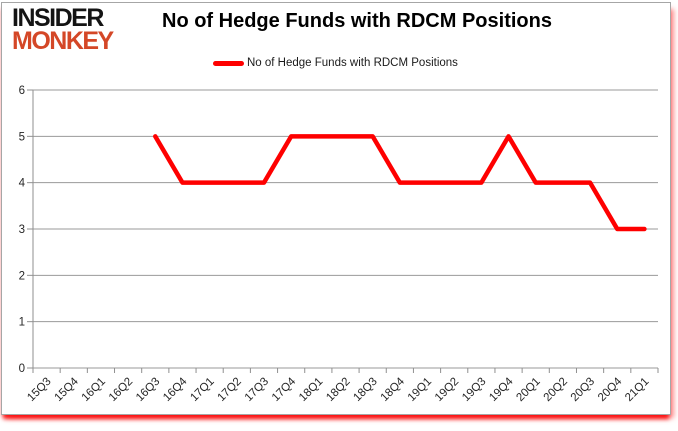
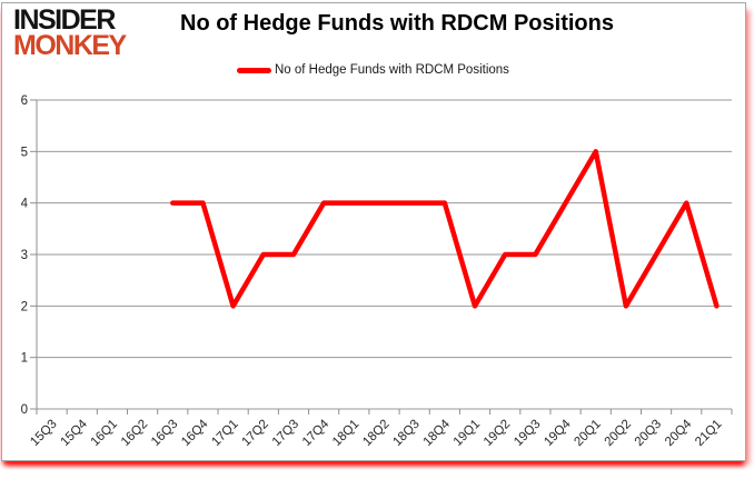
16Q3: 5 -> 4
17Q1: 4 -> 2
17Q2: 4 -> 3
17Q3: 4 -> 3
17Q4: 5 -> 4
18Q1: 5 -> 4
18Q2: 5 -> 4
18Q3: 5 -> 4
19Q1: 4 -> 2
19Q2: 4 -> 3
19Q3: 4 -> 3
19Q4: 5 -> 4
20Q1: 4 -> 5
20Q2: 4 -> 2
20Q3: 4 -> 3
20Q4: 3 -> 4
21Q1: 3 -> 2
